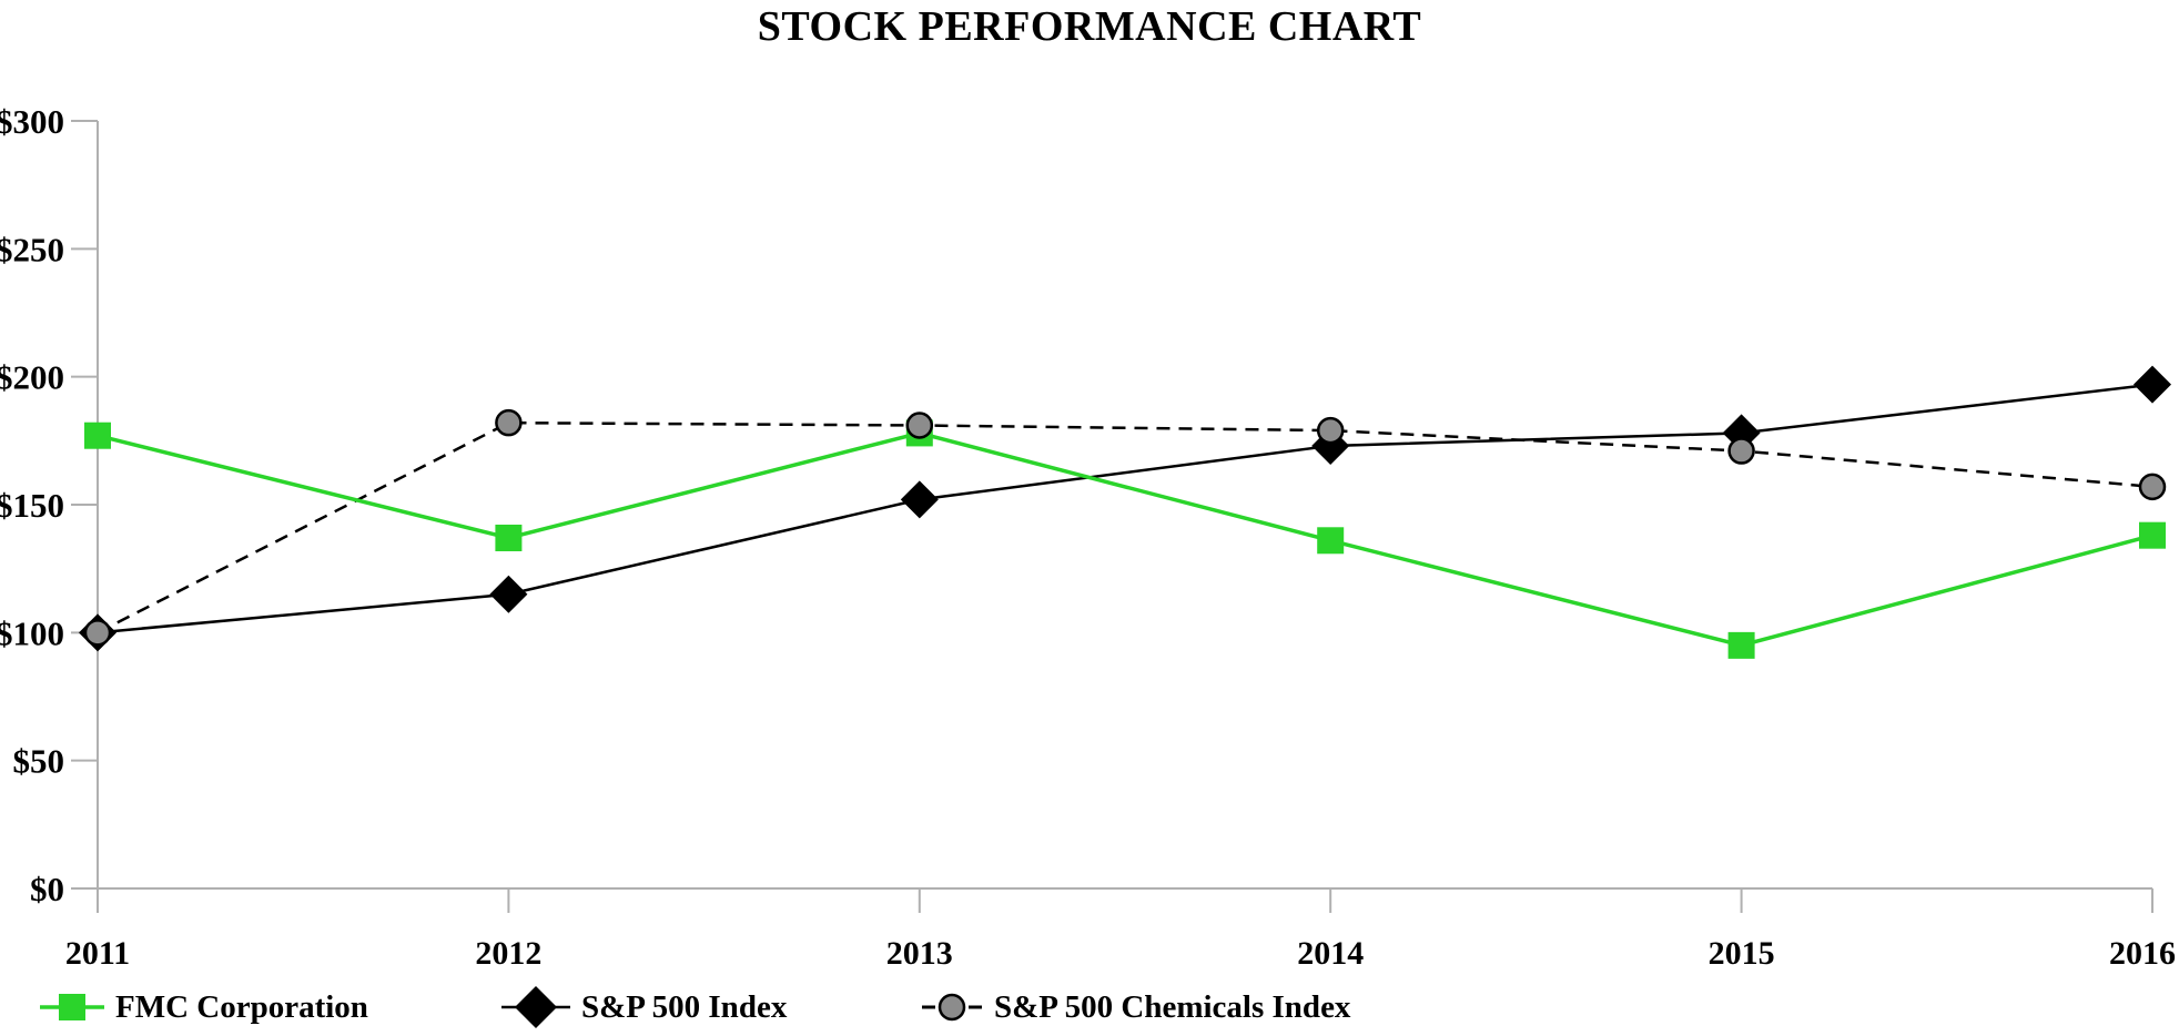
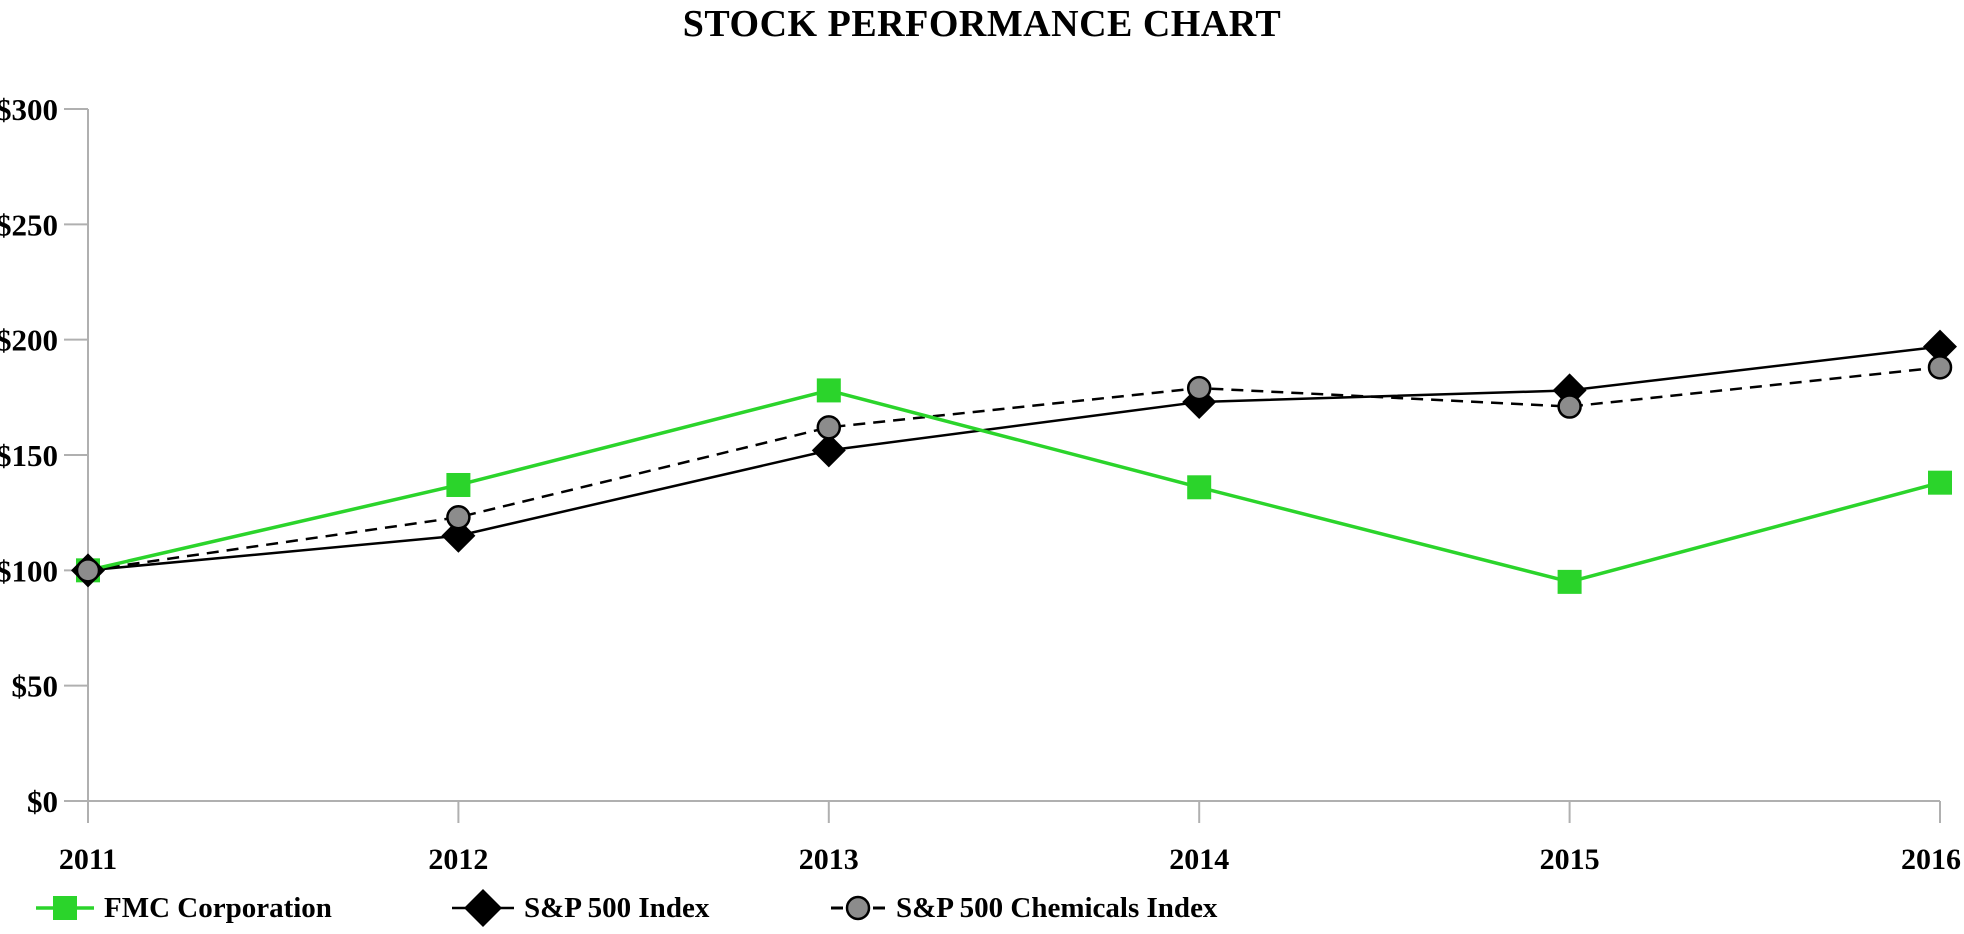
FMC Corporation/2011: $177 -> $100
S&P 500 Chemicals Index/2012: $182 -> $123
S&P 500 Chemicals Index/2013: $181 -> $162
S&P 500 Chemicals Index/2016: $157 -> $188
